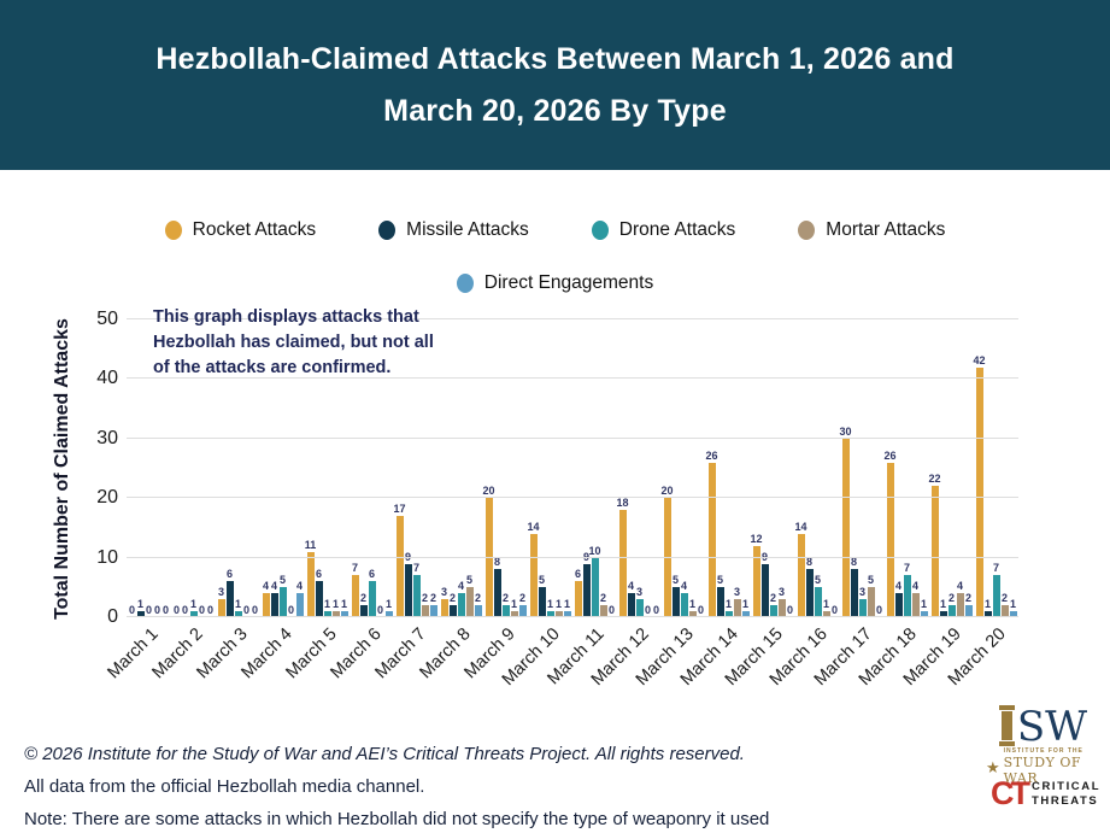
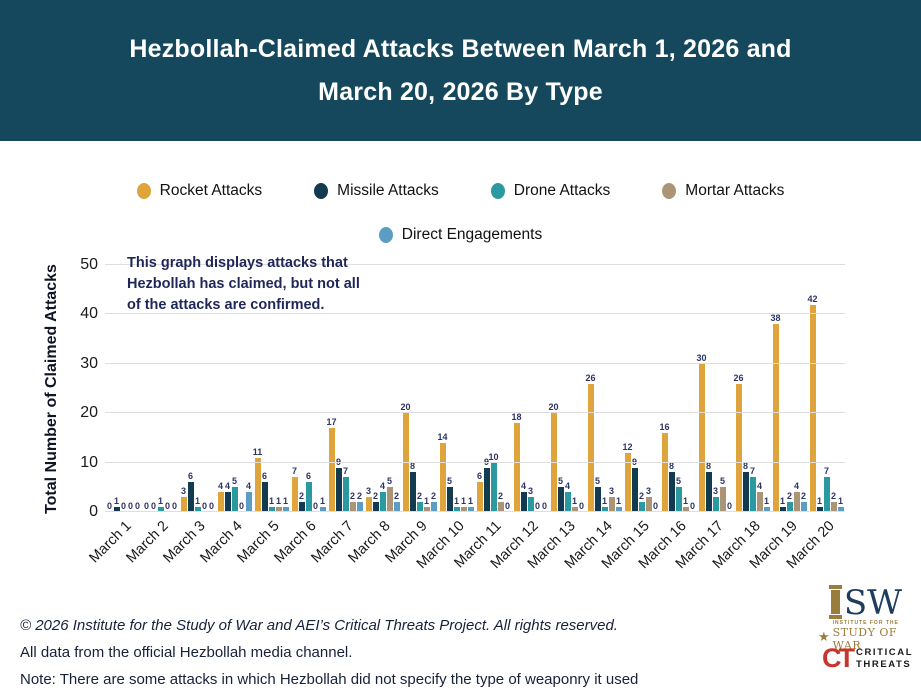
Rocket Attacks/March 16: 14 -> 16
Missile Attacks/March 18: 4 -> 8
Rocket Attacks/March 19: 22 -> 38
